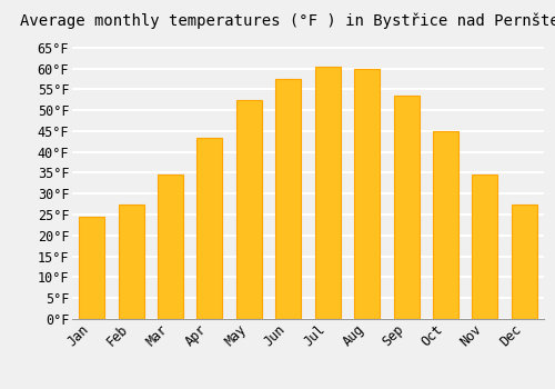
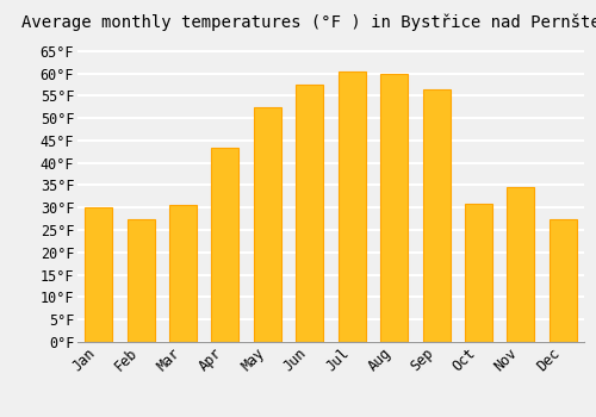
Jan: 24.5°F -> 30.0°F
Mar: 34.5°F -> 30.5°F
Sep: 53.5°F -> 56.5°F
Oct: 45.0°F -> 31.0°F
